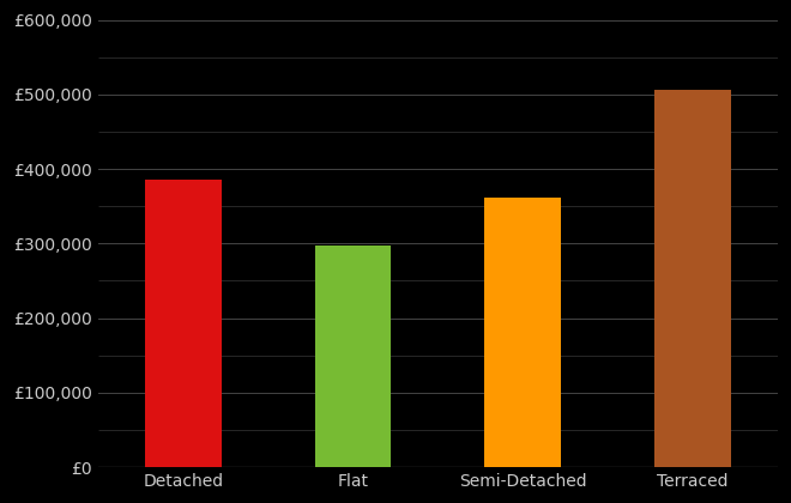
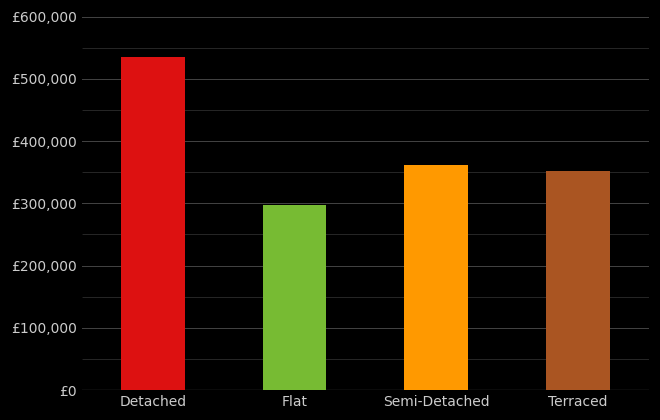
Detached: £386,000 -> £535,000
Terraced: £506,000 -> £352,000
